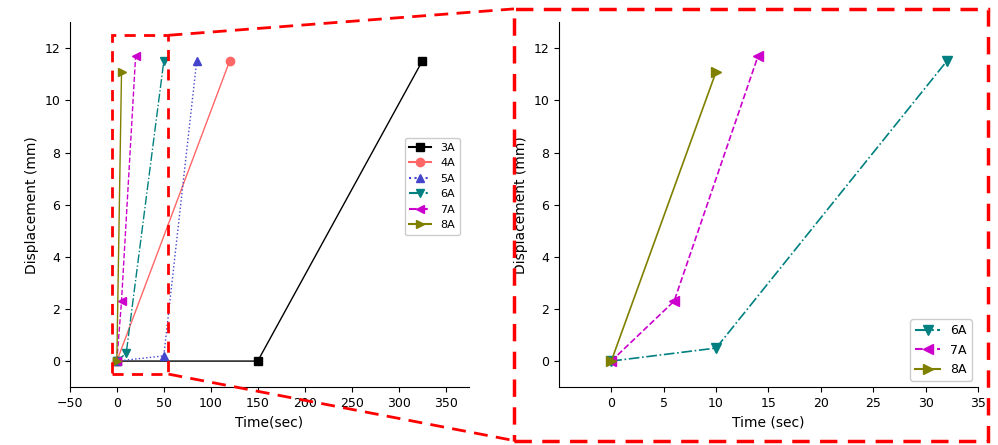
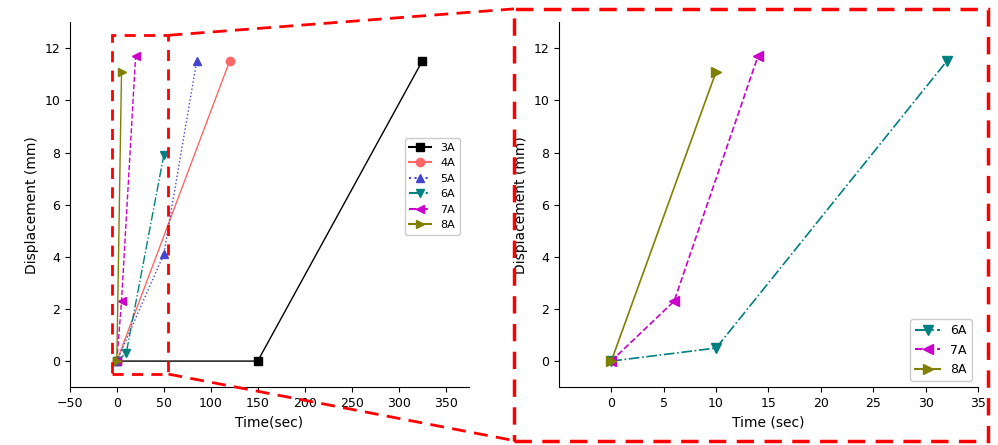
5A/50: 0.2 -> 4.1
6A/50: 11.5 -> 7.9
